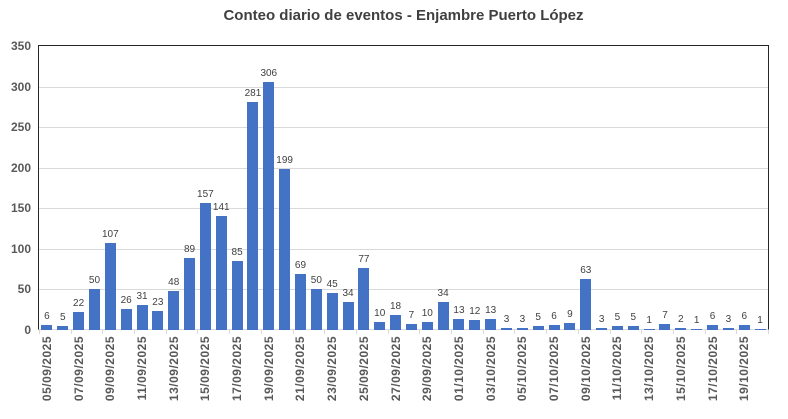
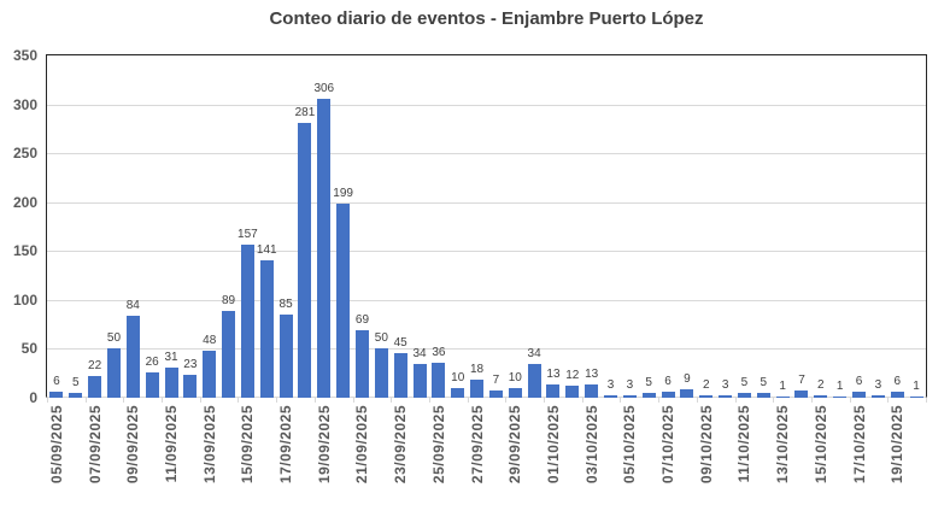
09/09/2025: 107 -> 84
25/09/2025: 77 -> 36
09/10/2025: 63 -> 2
